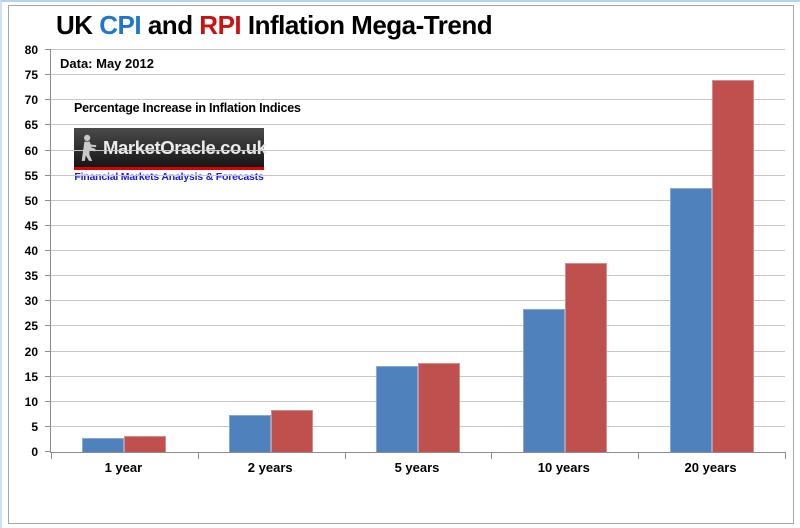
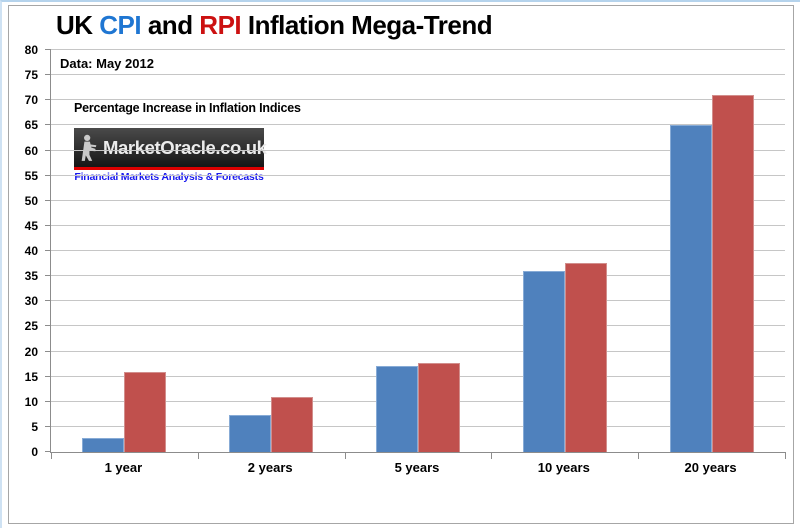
RPI/1 year: 3 -> 16
RPI/2 years: 8 -> 11
CPI/10 years: 28 -> 36
CPI/20 years: 52 -> 65
RPI/20 years: 74 -> 71
